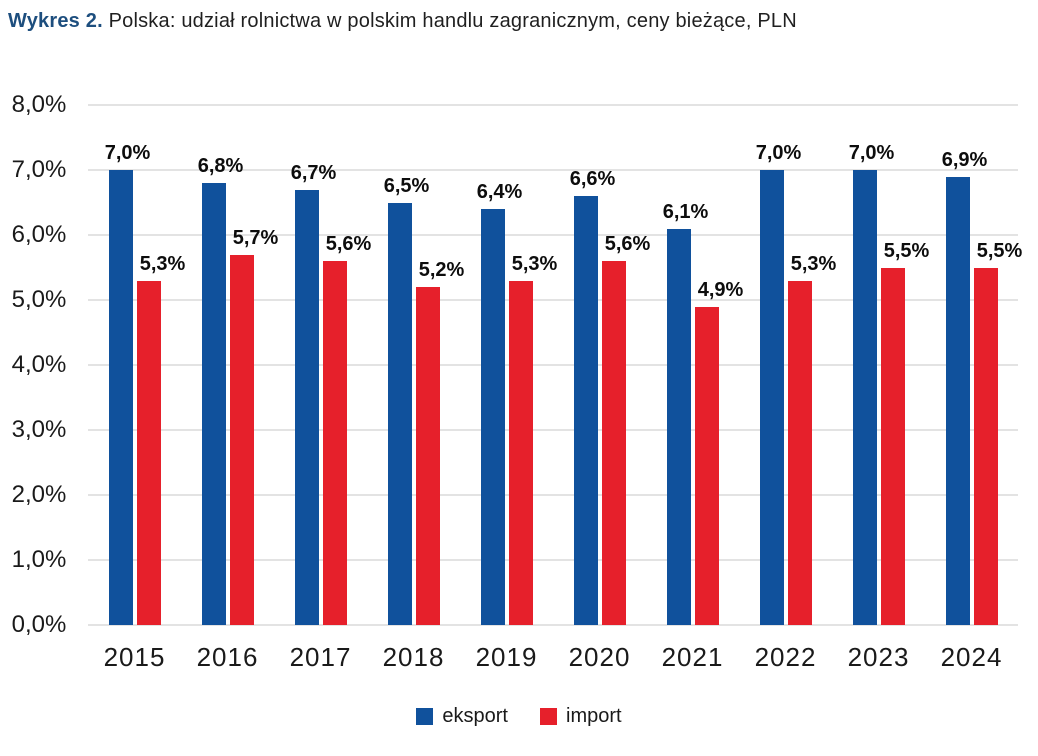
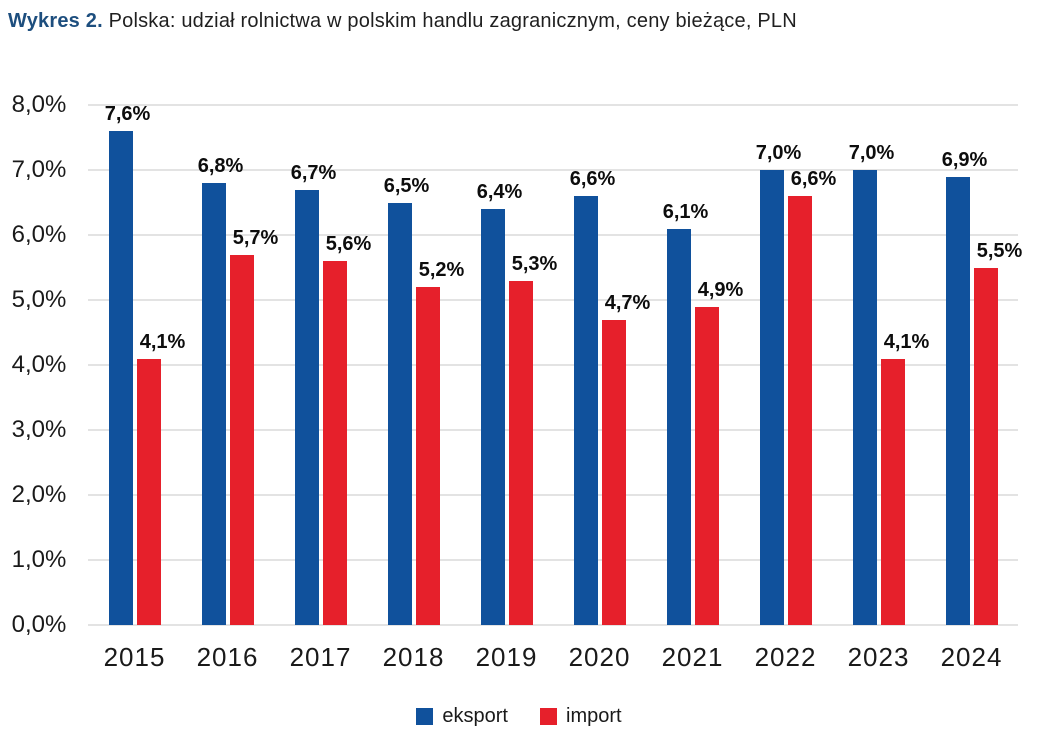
eksport/2015: 7,0% -> 7,6%
import/2015: 5,3% -> 4,1%
import/2020: 5,6% -> 4,7%
import/2022: 5,3% -> 6,6%
import/2023: 5,5% -> 4,1%
